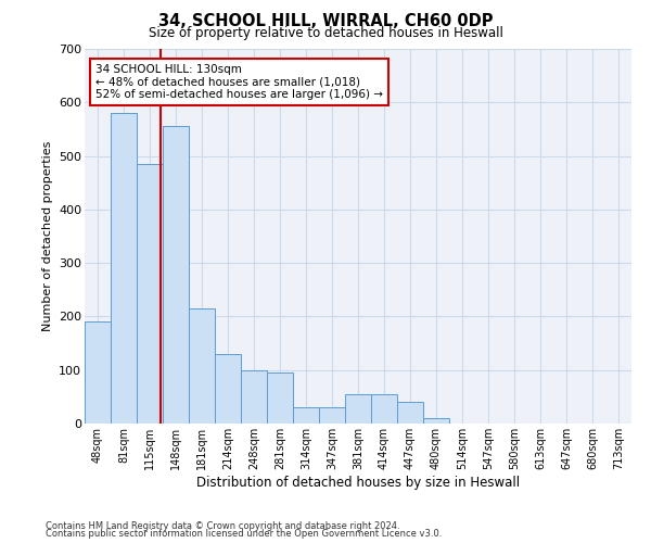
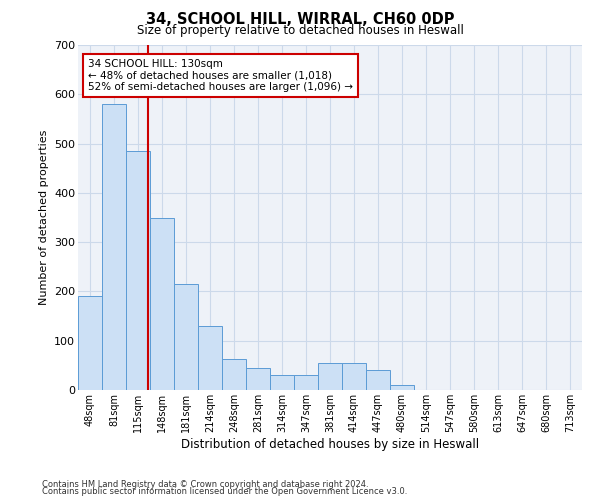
148sqm: 555 -> 350
248sqm: 100 -> 62
281sqm: 95 -> 44
